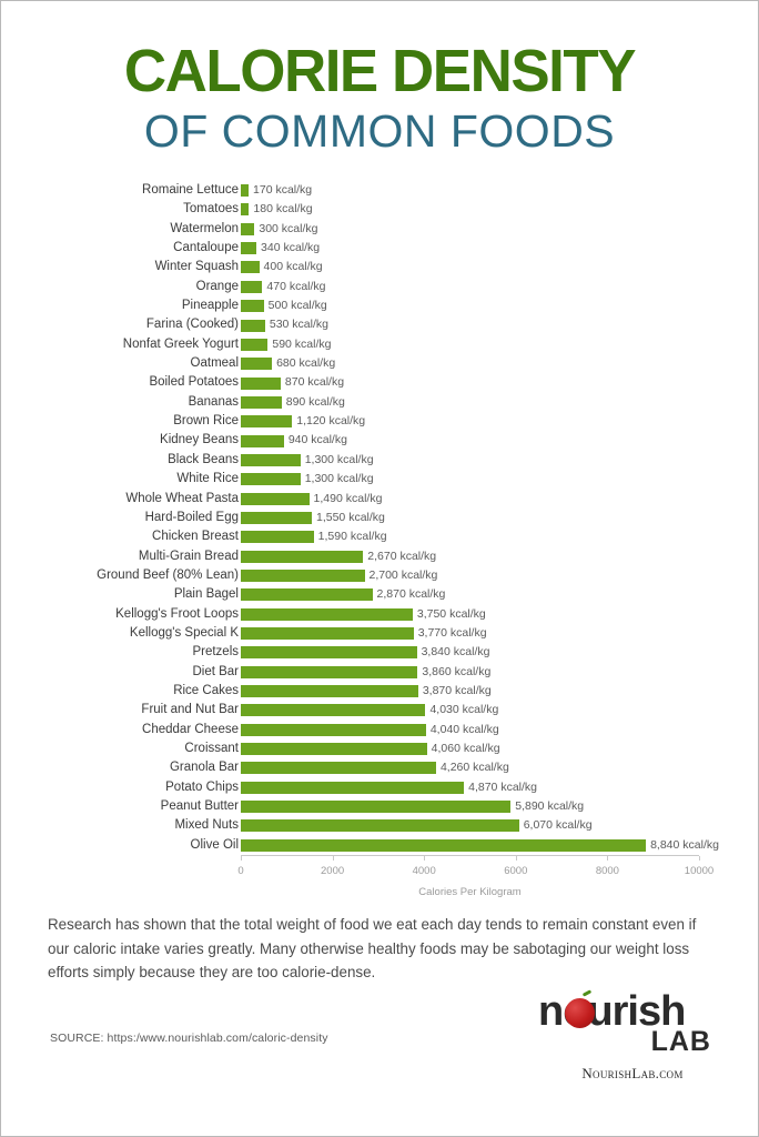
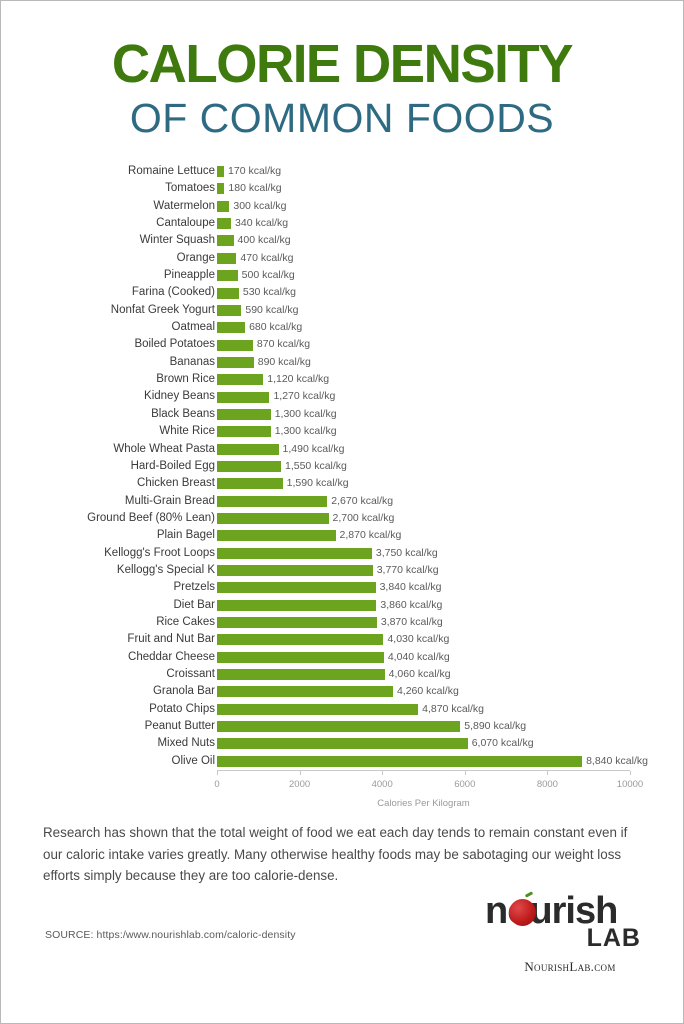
Kidney Beans: 940 -> 1,270
